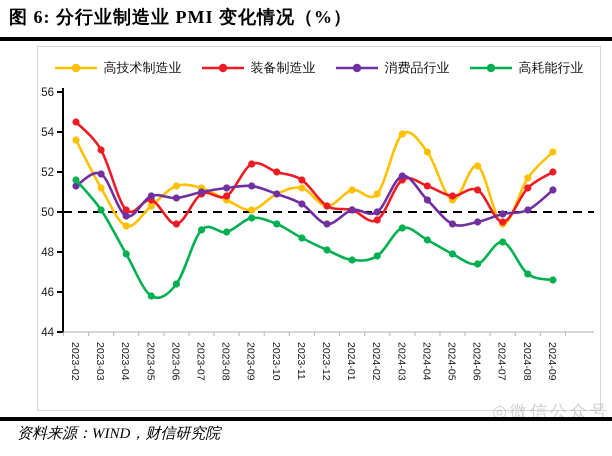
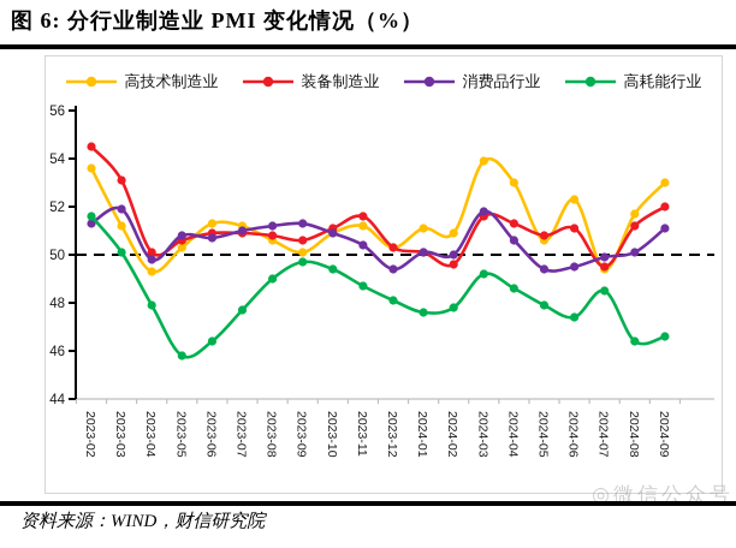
装备制造业/2023-06: 49.4 -> 50.9
高耗能行业/2023-07: 49.1 -> 47.7
装备制造业/2023-09: 52.4 -> 50.6
装备制造业/2023-10: 52.0 -> 51.1
高耗能行业/2024-08: 46.9 -> 46.4
